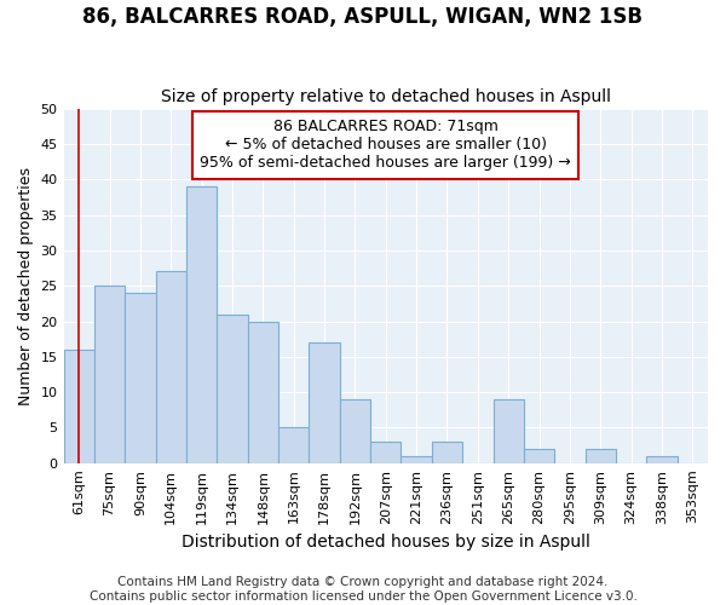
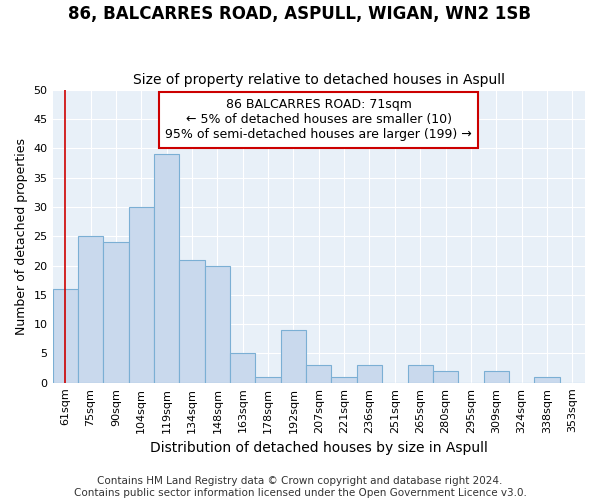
104sqm: 27 -> 30
178sqm: 17 -> 1
265sqm: 9 -> 3
